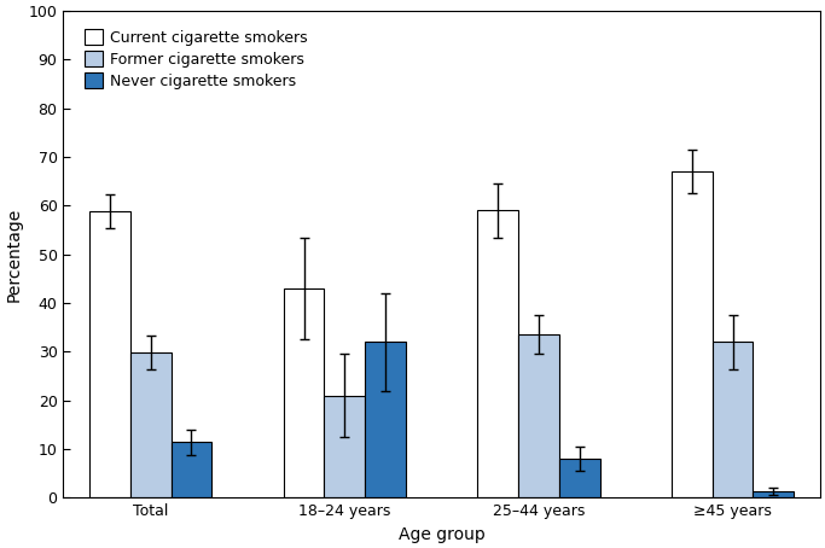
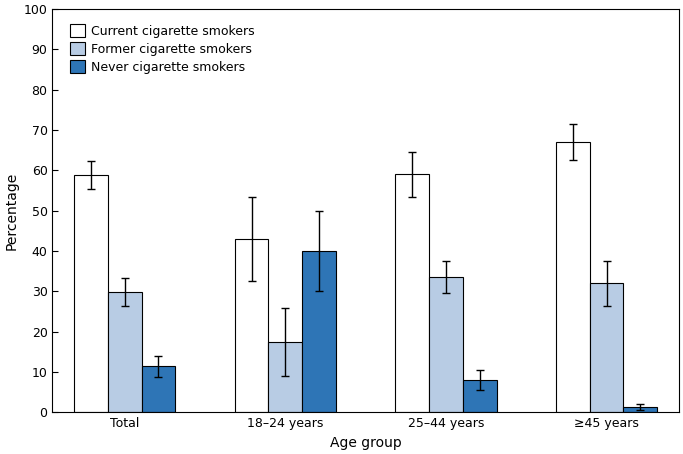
Former cigarette smokers/18–24 years: 21.0 -> 17.5
Never cigarette smokers/18–24 years: 32.0 -> 40.0
